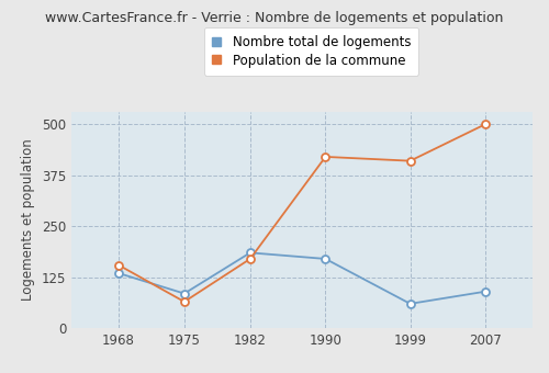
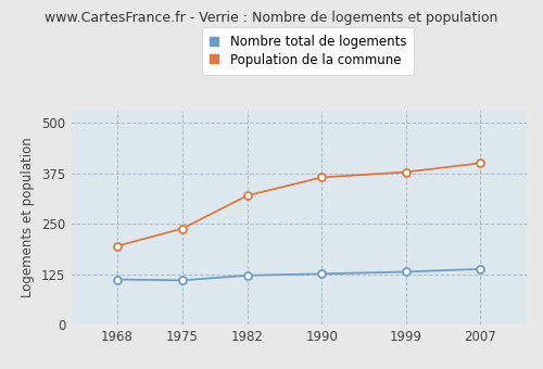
Nombre total de logements/1968: 135 -> 112
Population de la commune/1968: 155 -> 195
Nombre total de logements/1975: 85 -> 110
Population de la commune/1975: 65 -> 238
Nombre total de logements/1982: 185 -> 122
Population de la commune/1982: 170 -> 320
Nombre total de logements/1990: 170 -> 126
Population de la commune/1990: 420 -> 365
Nombre total de logements/1999: 60 -> 131
Population de la commune/1999: 410 -> 378
Nombre total de logements/2007: 90 -> 138
Population de la commune/2007: 500 -> 400
